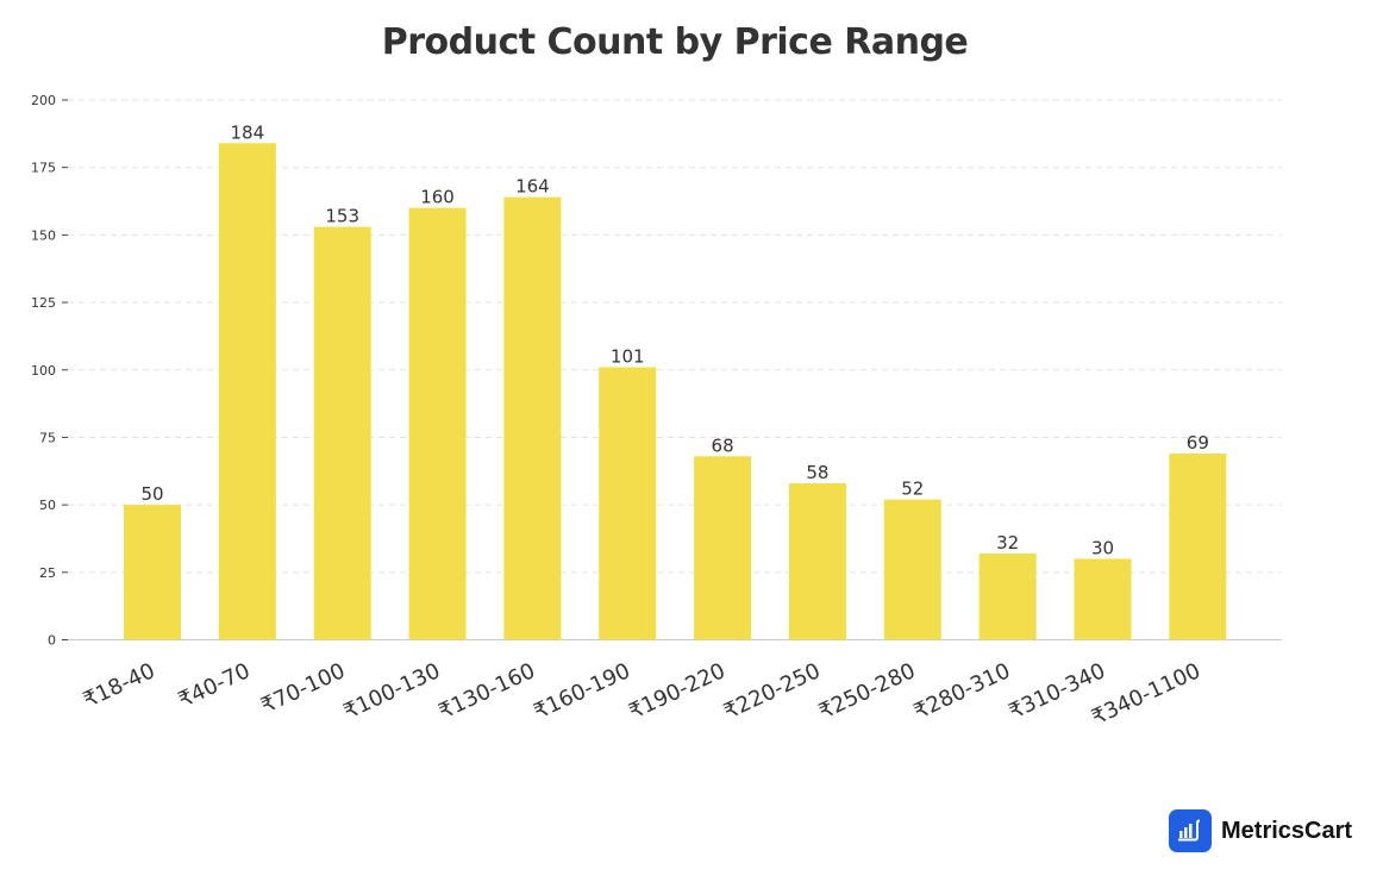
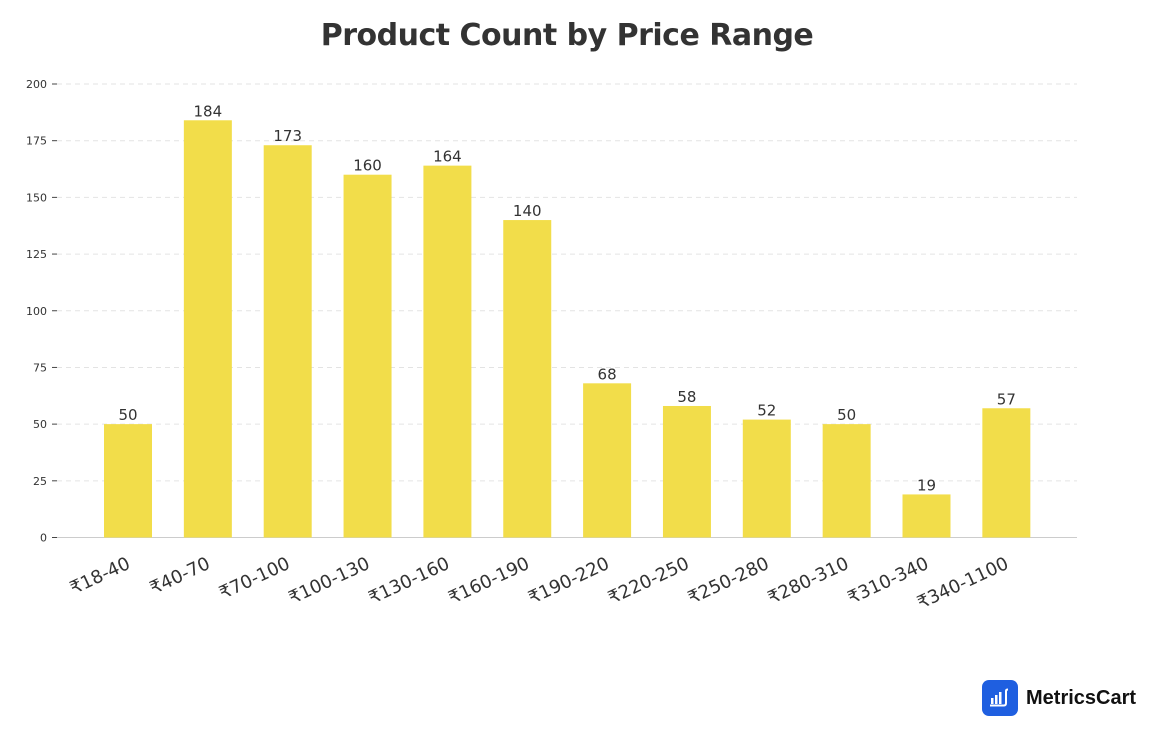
₹70-100: 153 -> 173
₹160-190: 101 -> 140
₹280-310: 32 -> 50
₹310-340: 30 -> 19
₹340-1100: 69 -> 57
